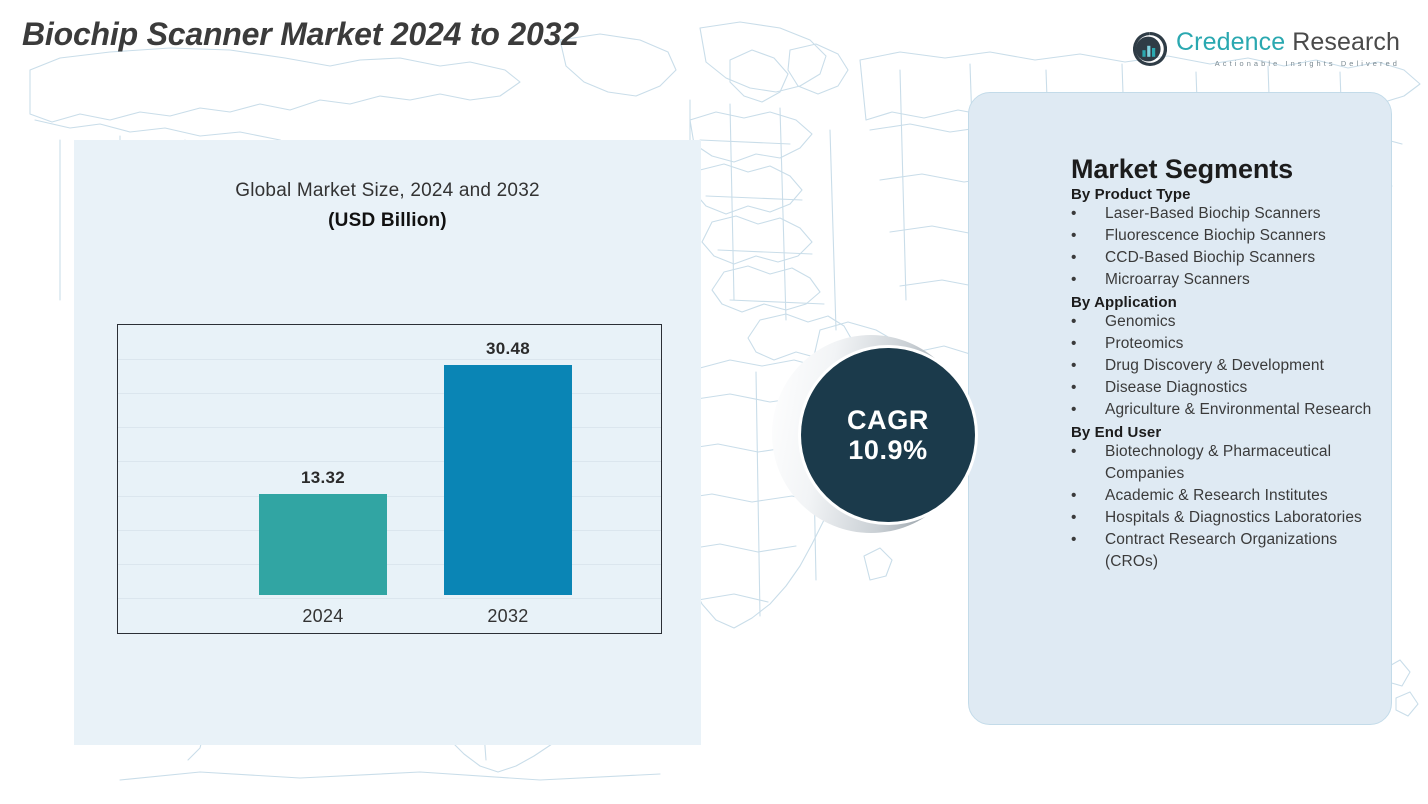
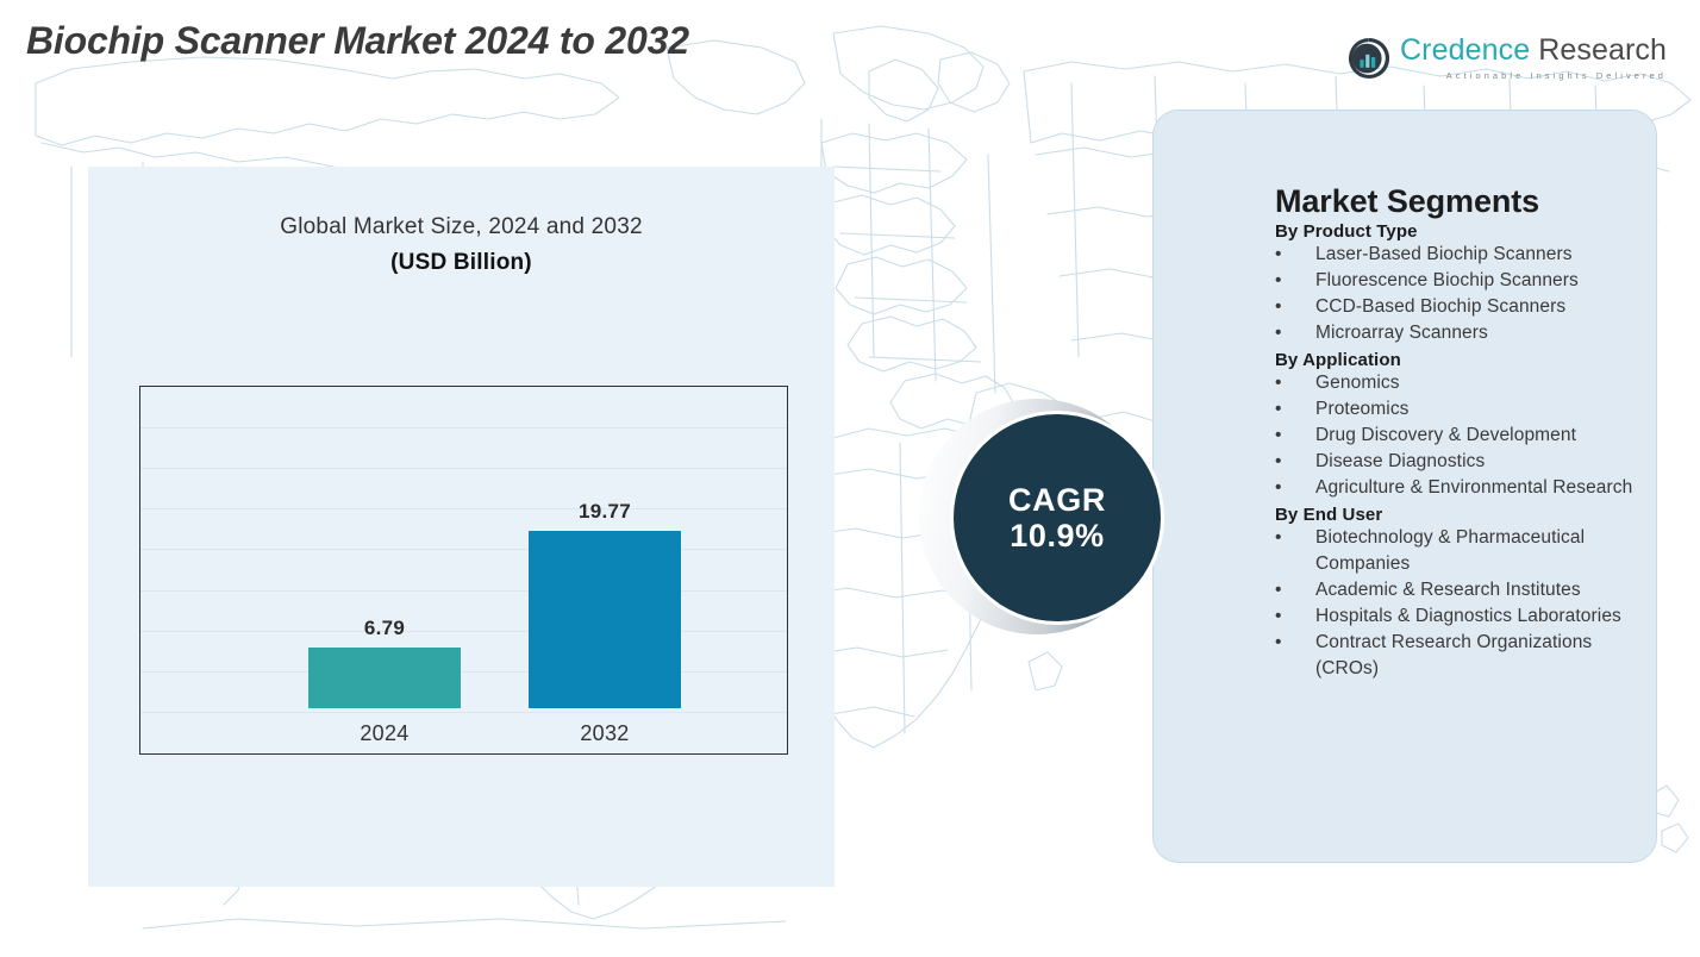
2024: 13.32 -> 6.79
2032: 30.48 -> 19.77
